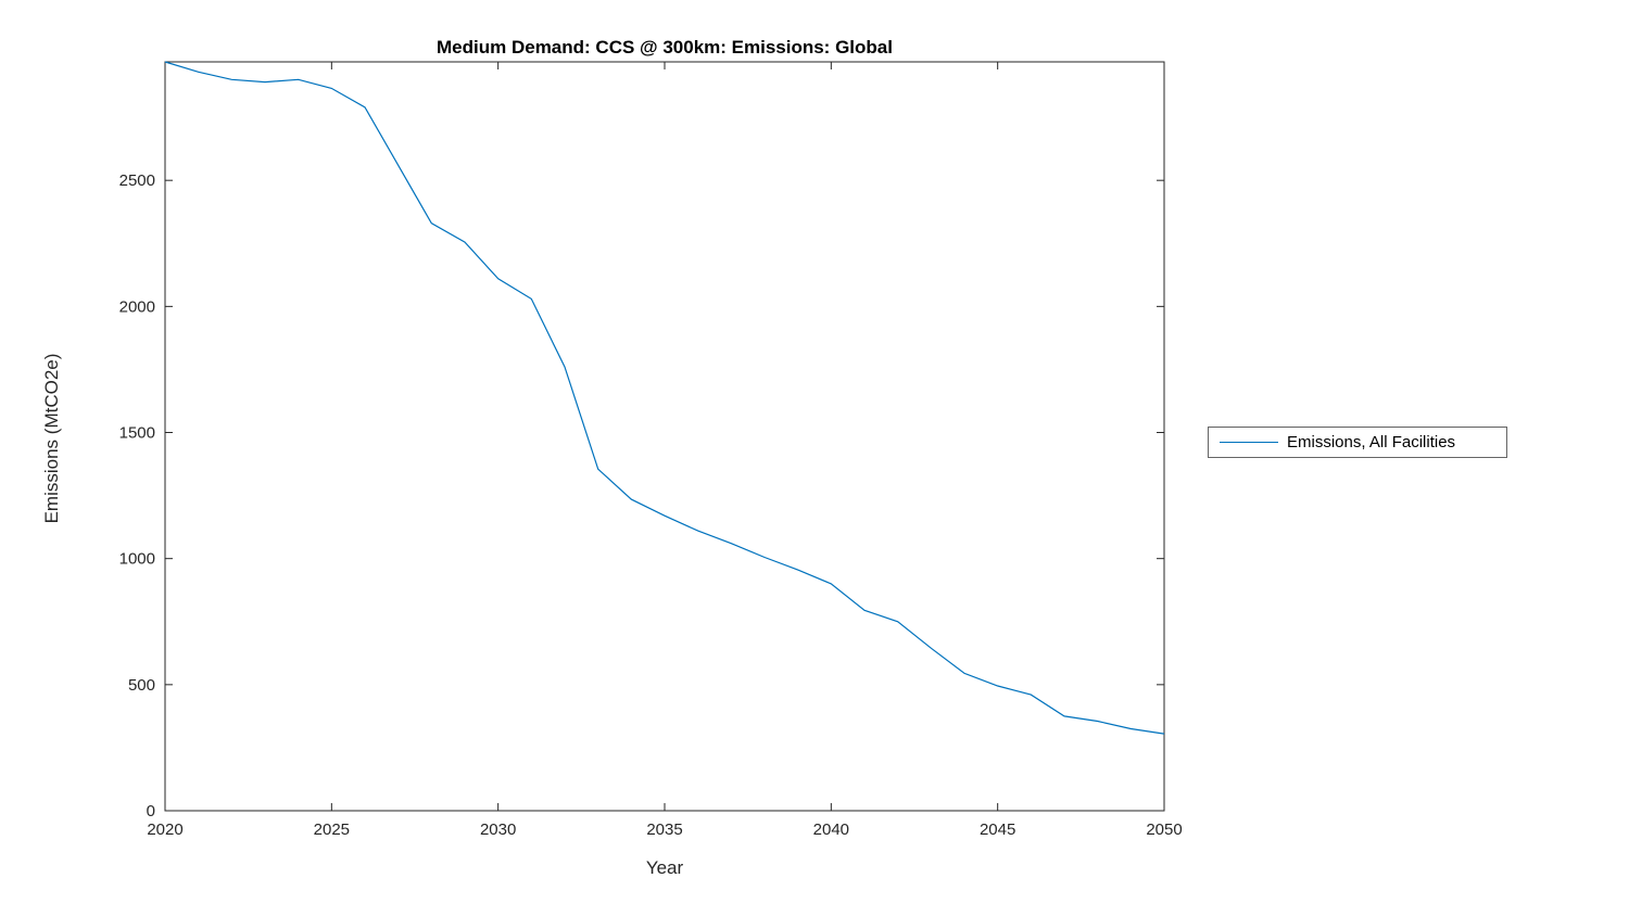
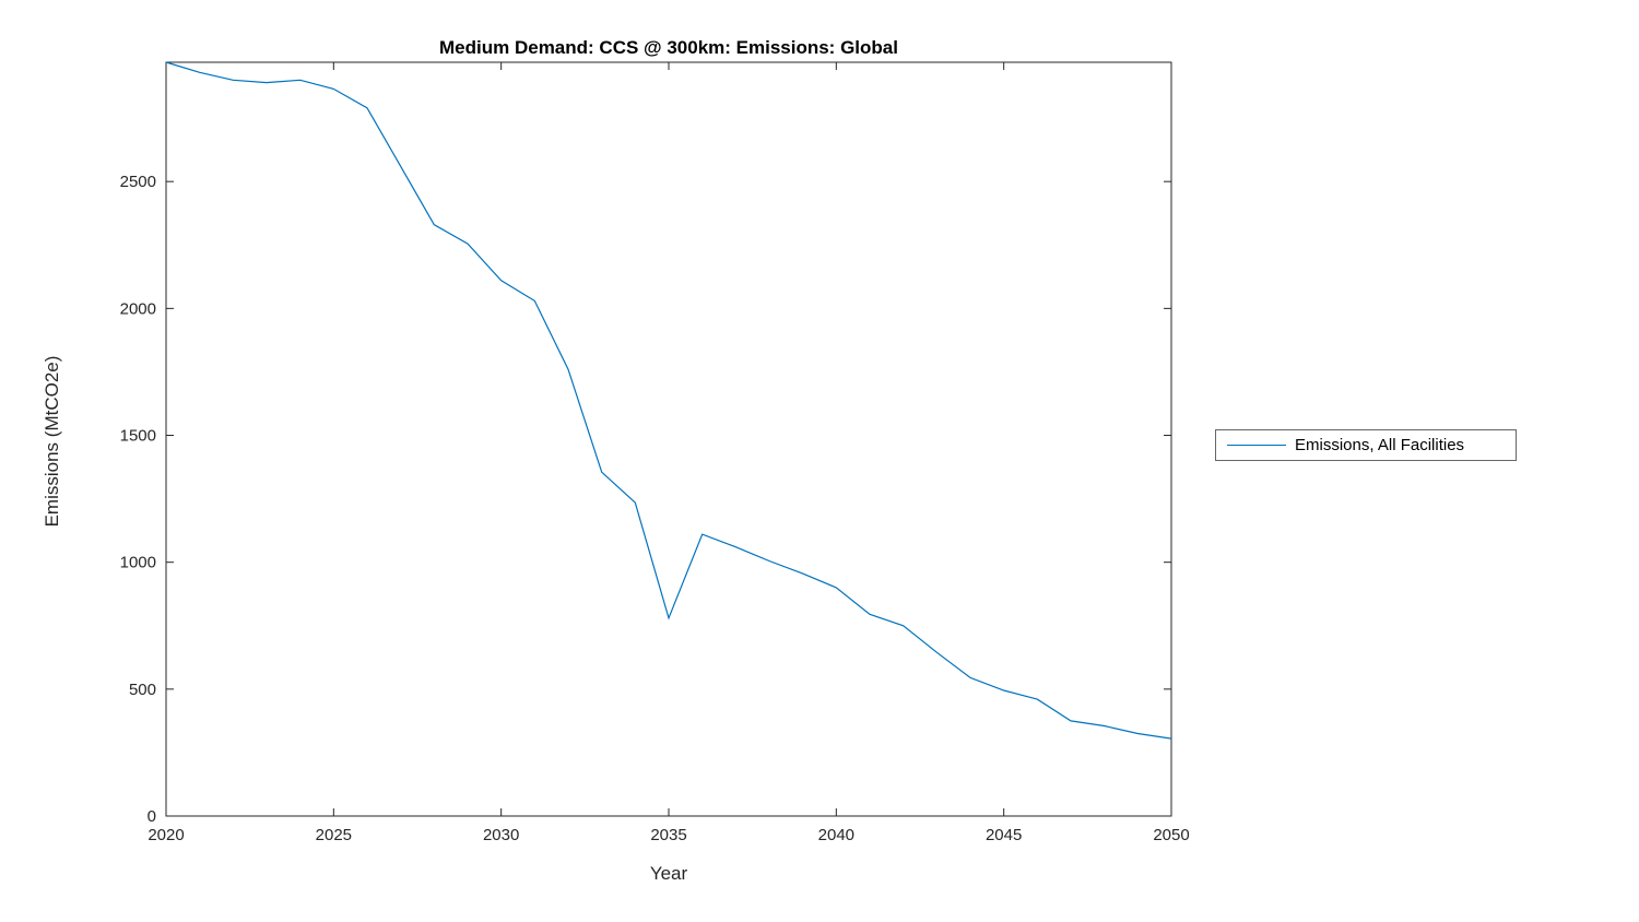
2035: 1170 -> 780
